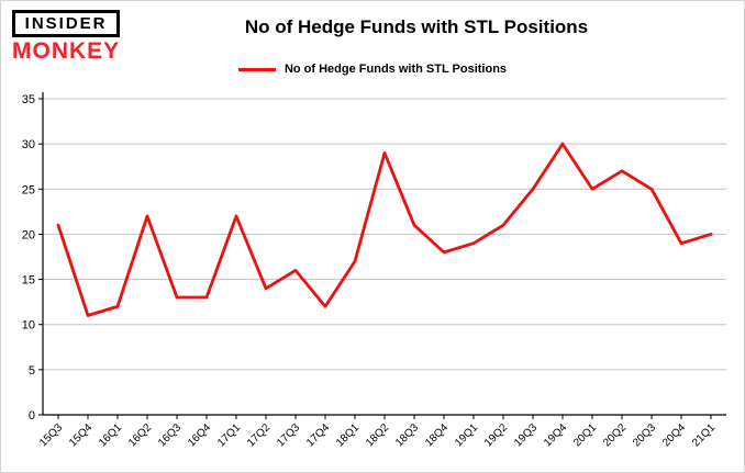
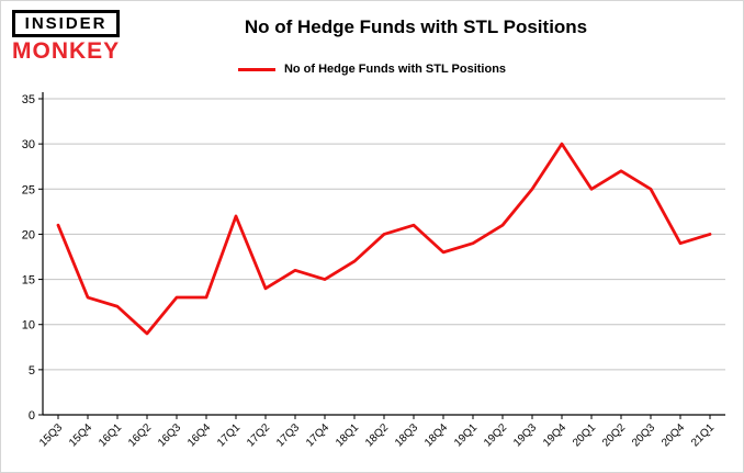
15Q4: 11 -> 13
16Q2: 22 -> 9
17Q4: 12 -> 15
18Q2: 29 -> 20
